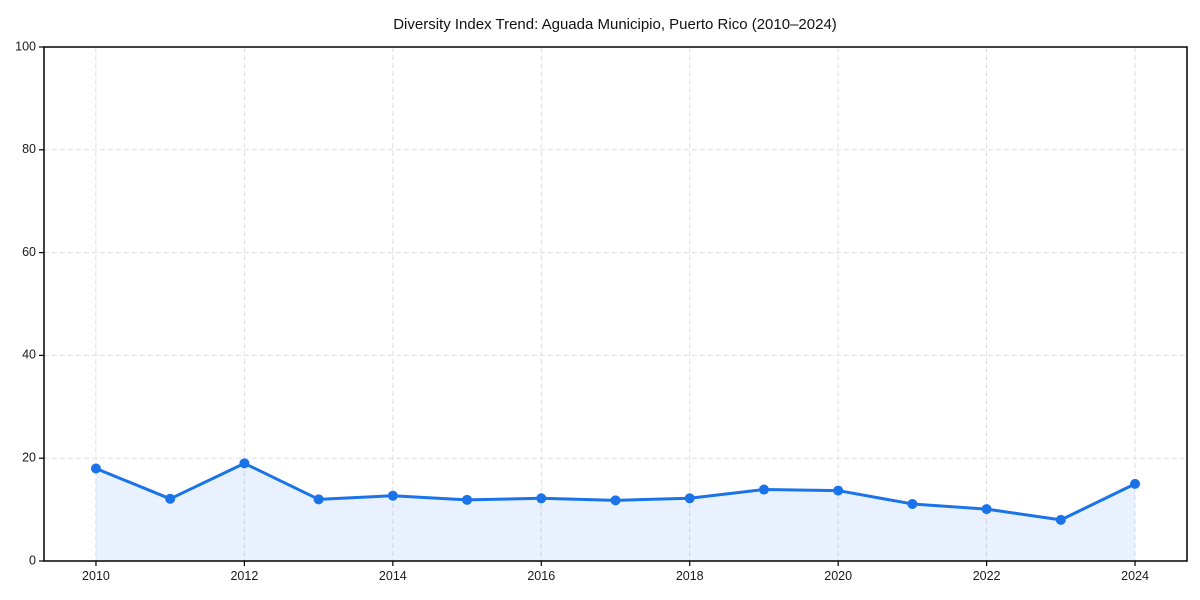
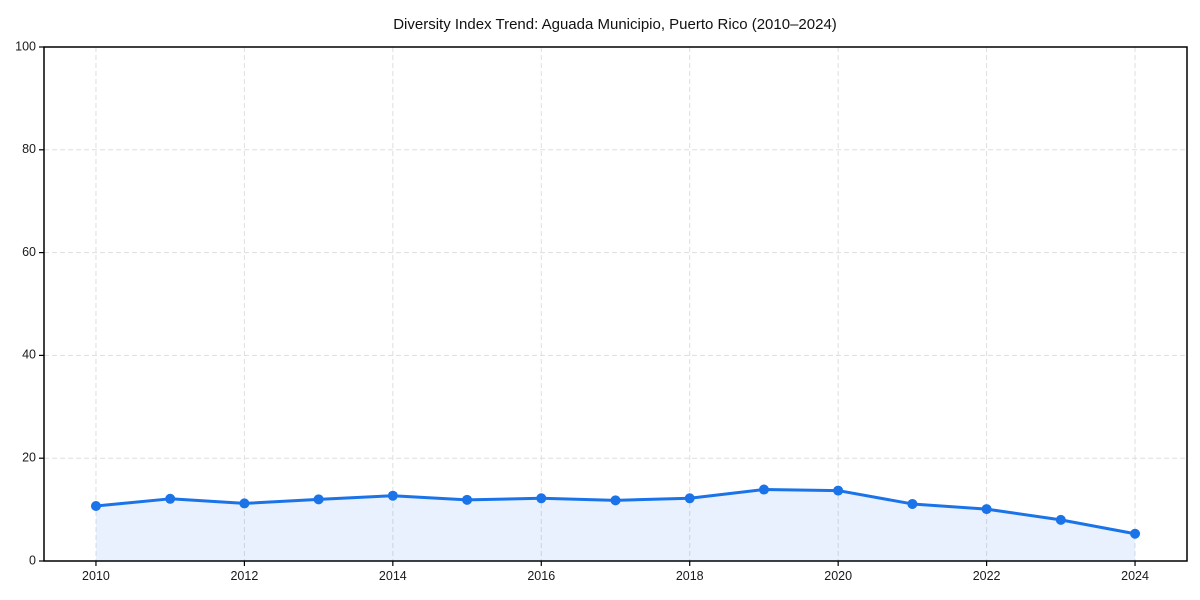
2010: 18 -> 11
2012: 19 -> 11
2024: 15 -> 5
